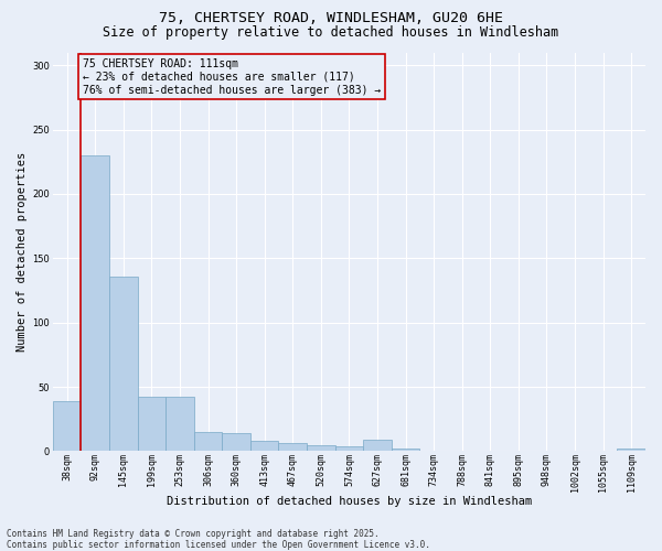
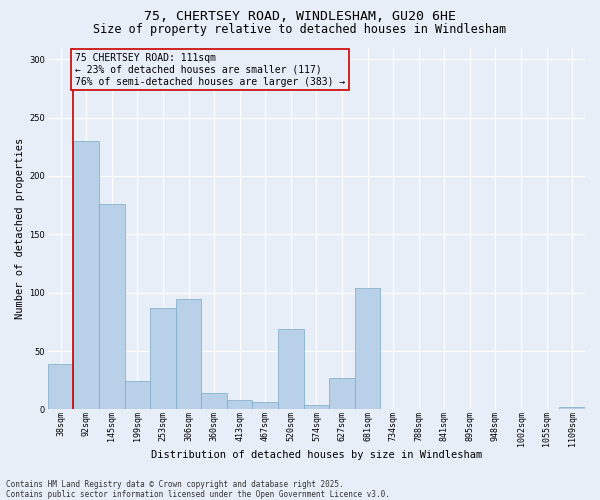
145sqm: 136 -> 176
199sqm: 42 -> 24
253sqm: 42 -> 87
306sqm: 15 -> 95
520sqm: 5 -> 69
627sqm: 9 -> 27
681sqm: 2 -> 104
